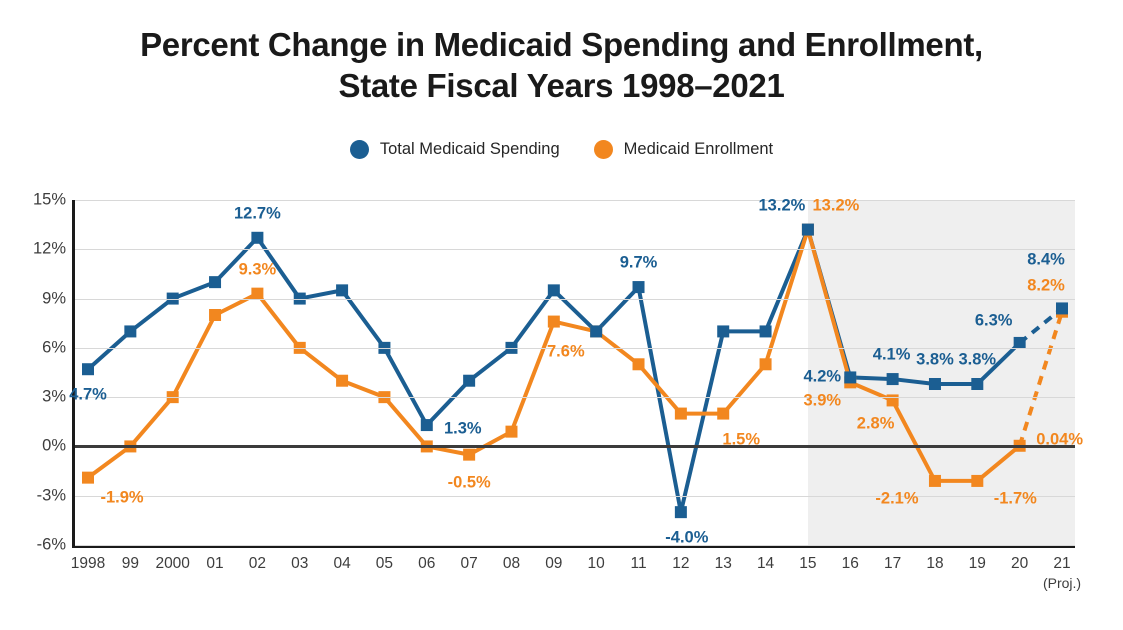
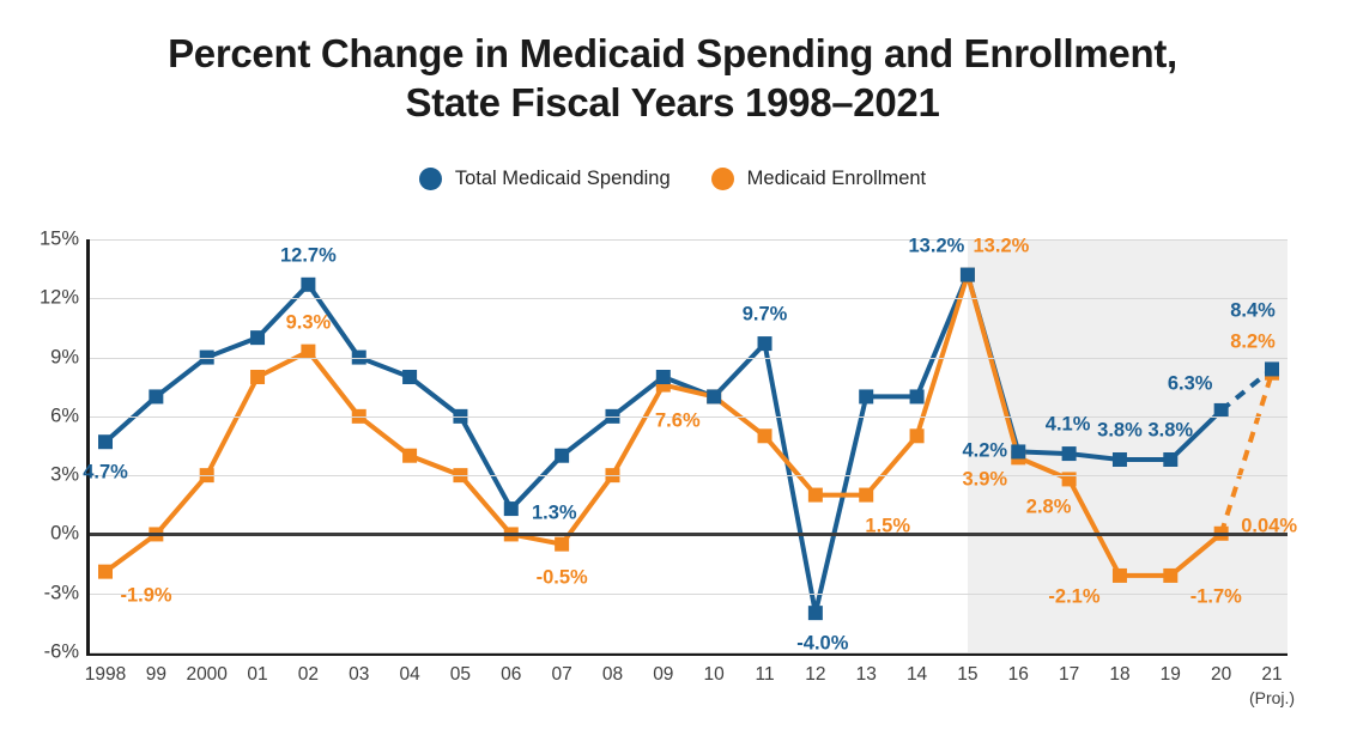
Total Medicaid Spending/04: 9.5% -> 8.0%
Medicaid Enrollment/08: 0.9% -> 3.0%
Total Medicaid Spending/09: 9.5% -> 8.0%
